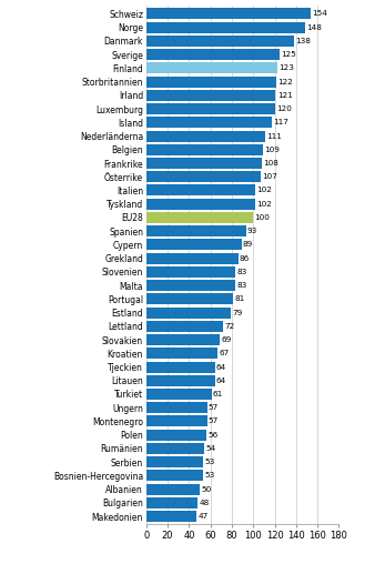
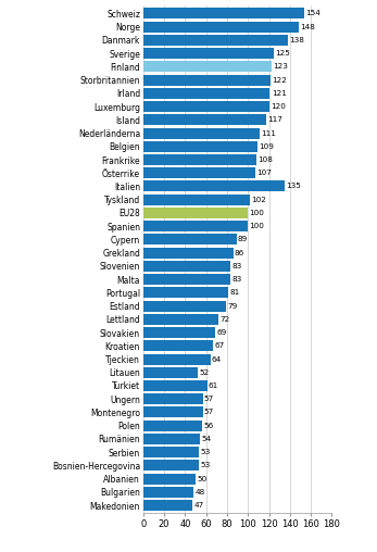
Italien: 102 -> 135
Spanien: 93 -> 100
Litauen: 64 -> 52
